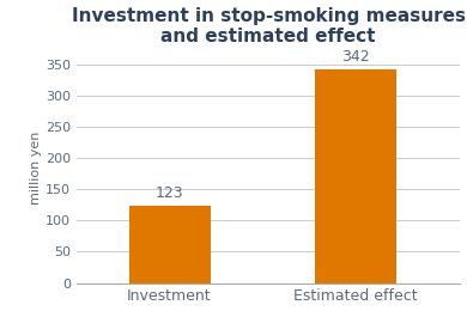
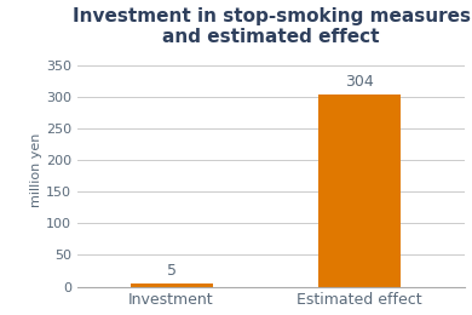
Investment: 123 -> 5
Estimated effect: 342 -> 304
